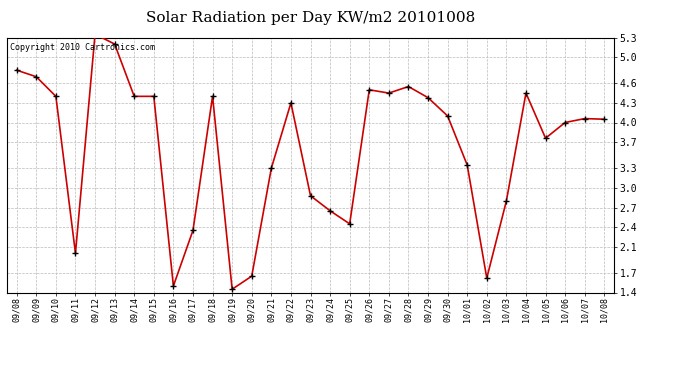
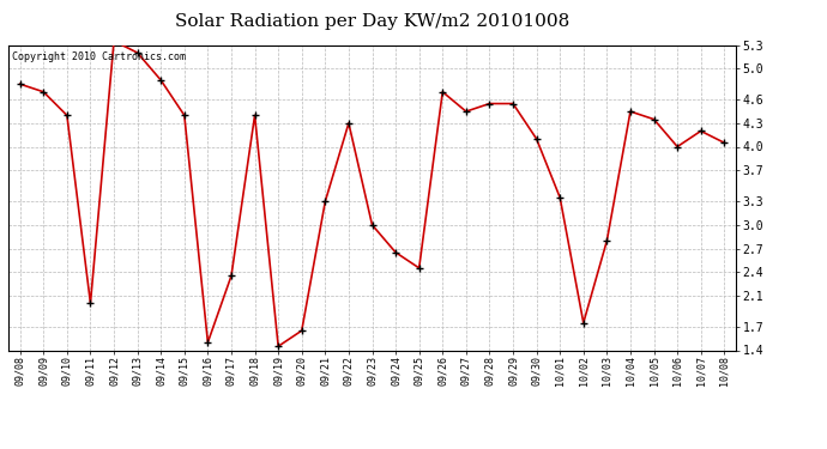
09/14: 4.40 -> 4.85
09/23: 2.88 -> 3.00
09/26: 4.50 -> 4.70
09/29: 4.38 -> 4.55
10/02: 1.62 -> 1.75
10/05: 3.76 -> 4.35
10/07: 4.06 -> 4.20
